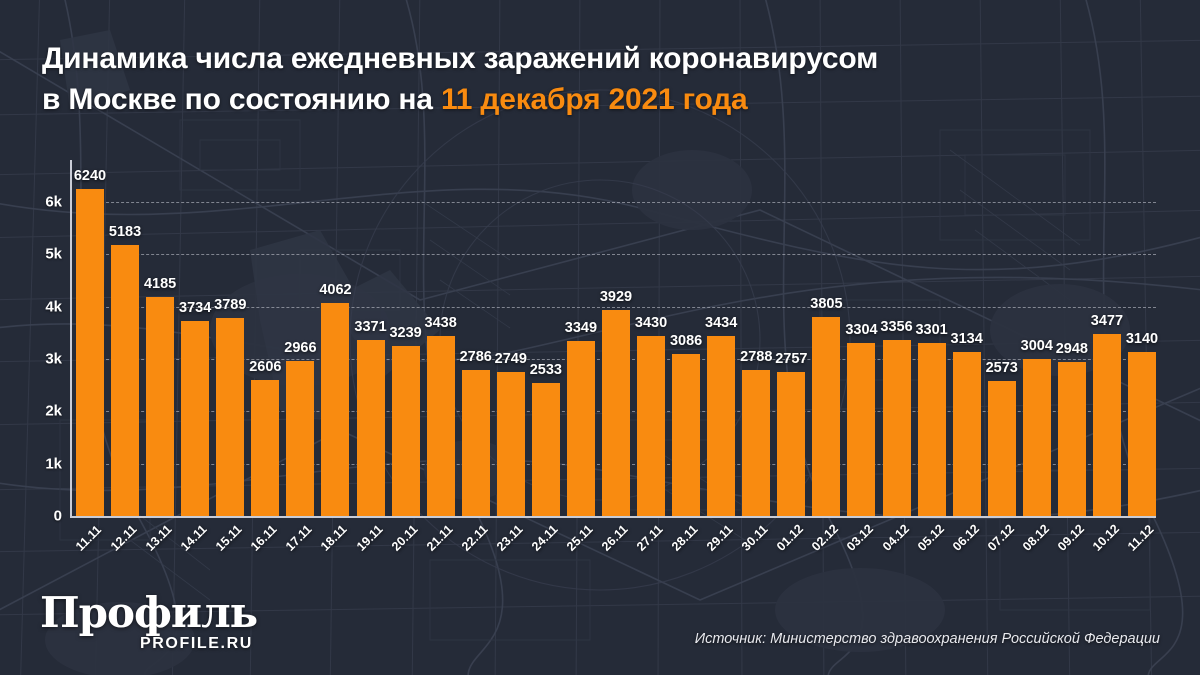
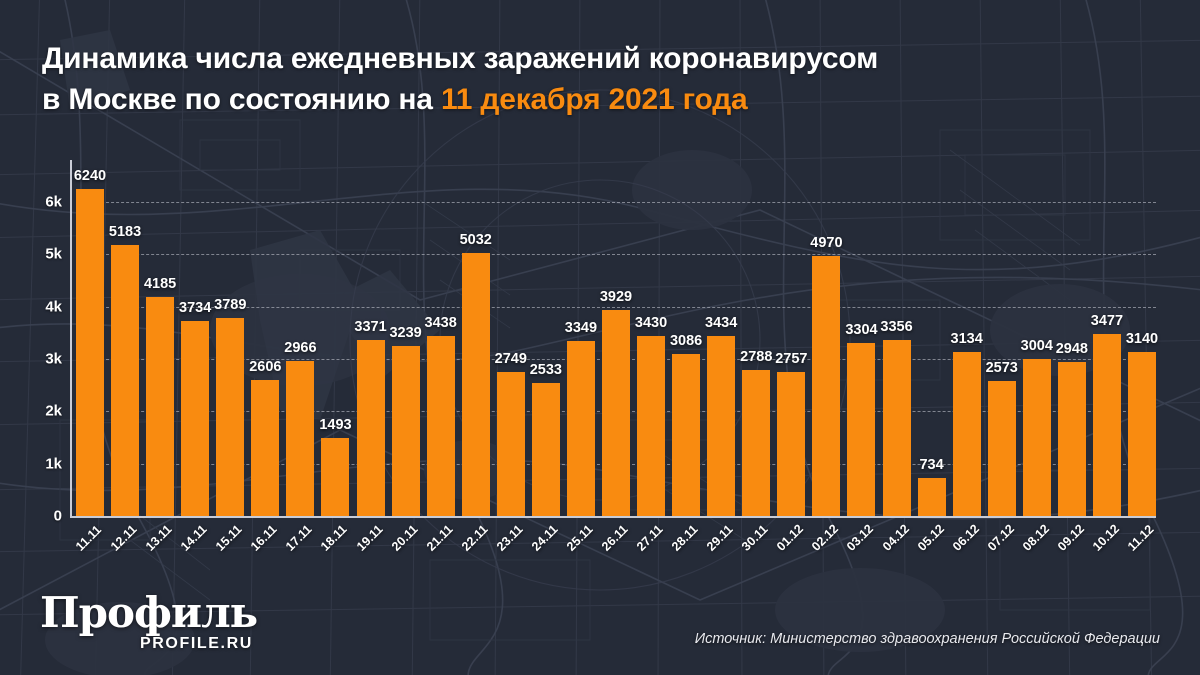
18.11: 4062 -> 1493
22.11: 2786 -> 5032
02.12: 3805 -> 4970
05.12: 3301 -> 734
